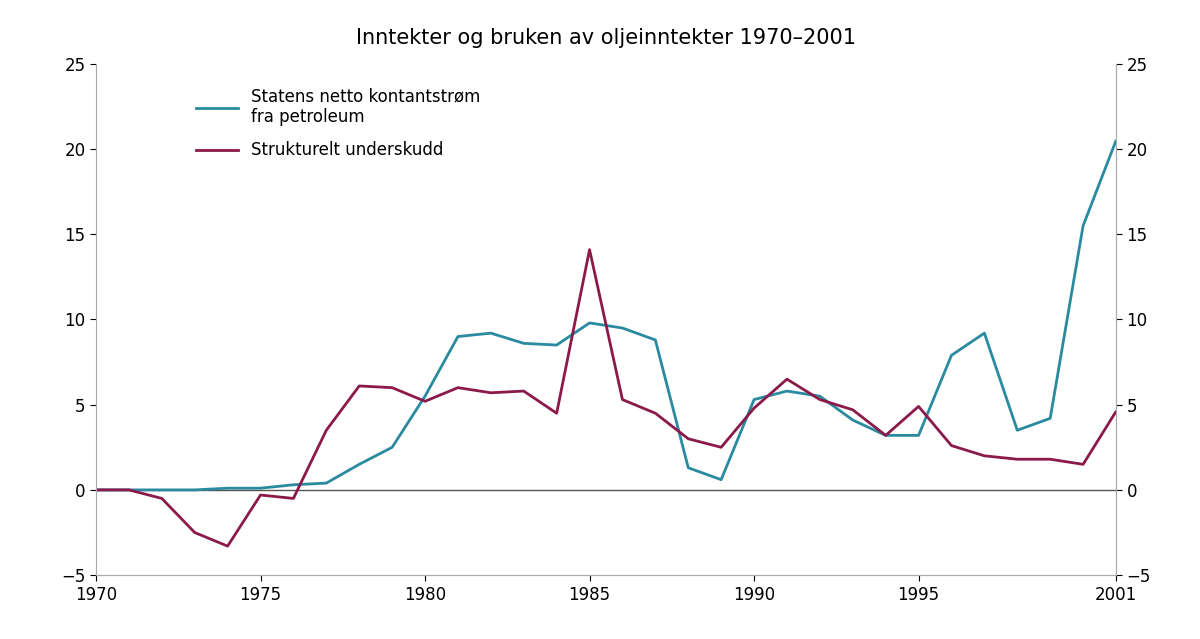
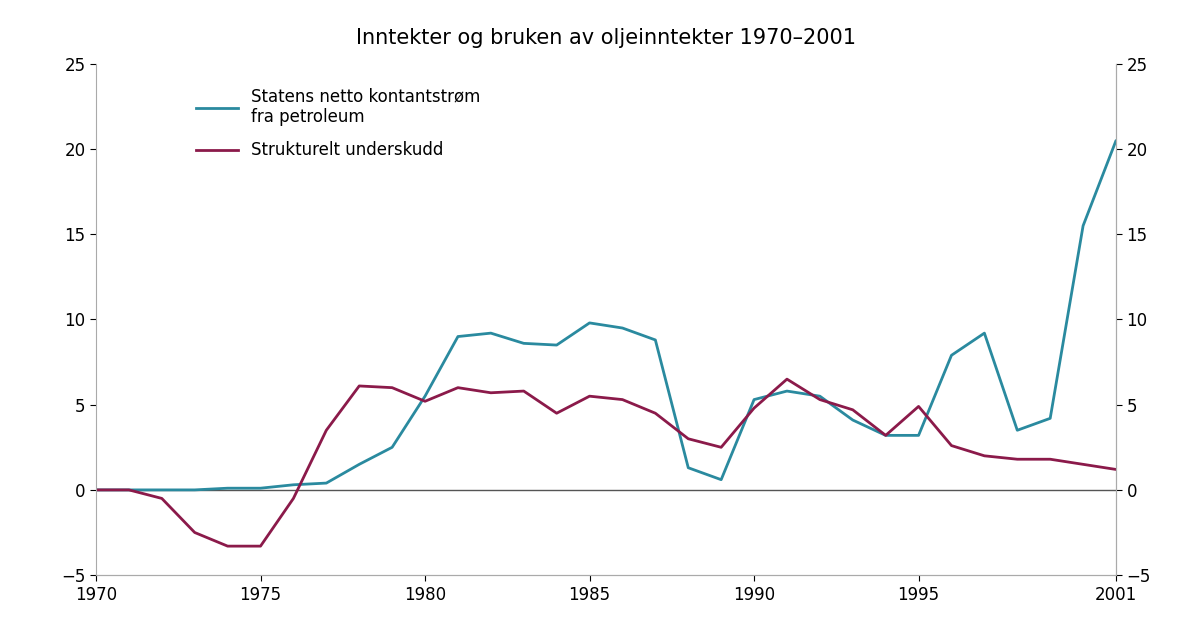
Strukturelt underskudd/1975: -0.3 -> -3.3
Strukturelt underskudd/1985: 14.1 -> 5.5
Strukturelt underskudd/2001: 4.6 -> 1.2
